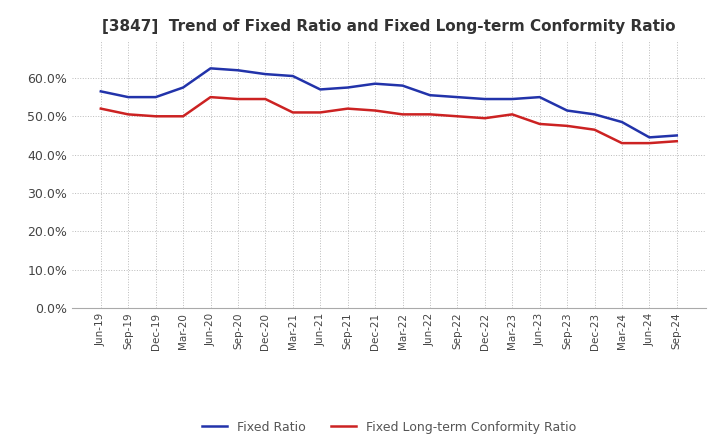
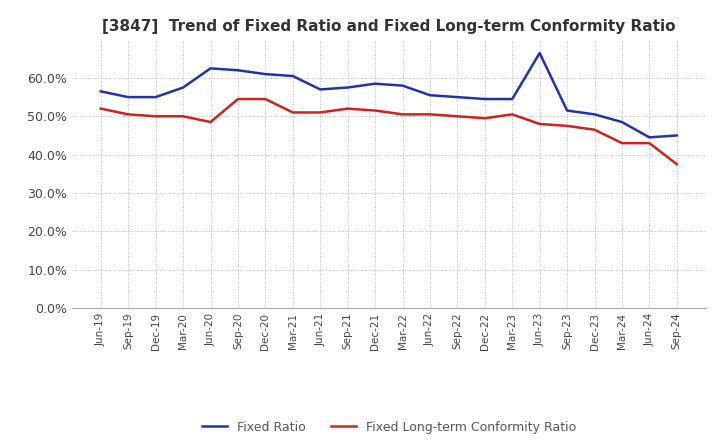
Fixed Long-term Conformity Ratio/Jun-20: 55.0% -> 48.5%
Fixed Ratio/Jun-23: 55.0% -> 66.5%
Fixed Long-term Conformity Ratio/Sep-24: 43.5% -> 37.5%
